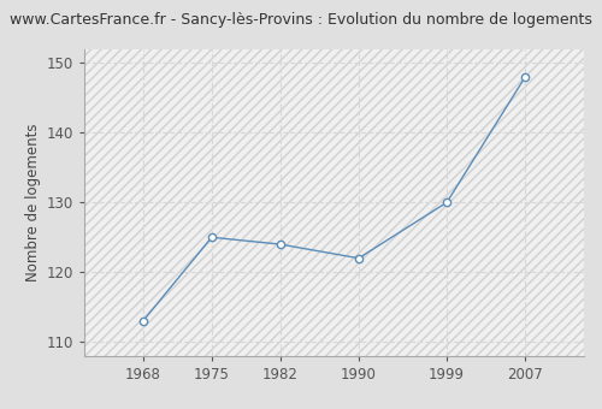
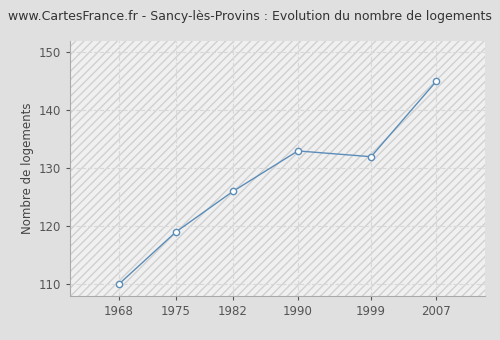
1968: 113 -> 110
1975: 125 -> 119
1982: 124 -> 126
1990: 122 -> 133
1999: 130 -> 132
2007: 148 -> 145
